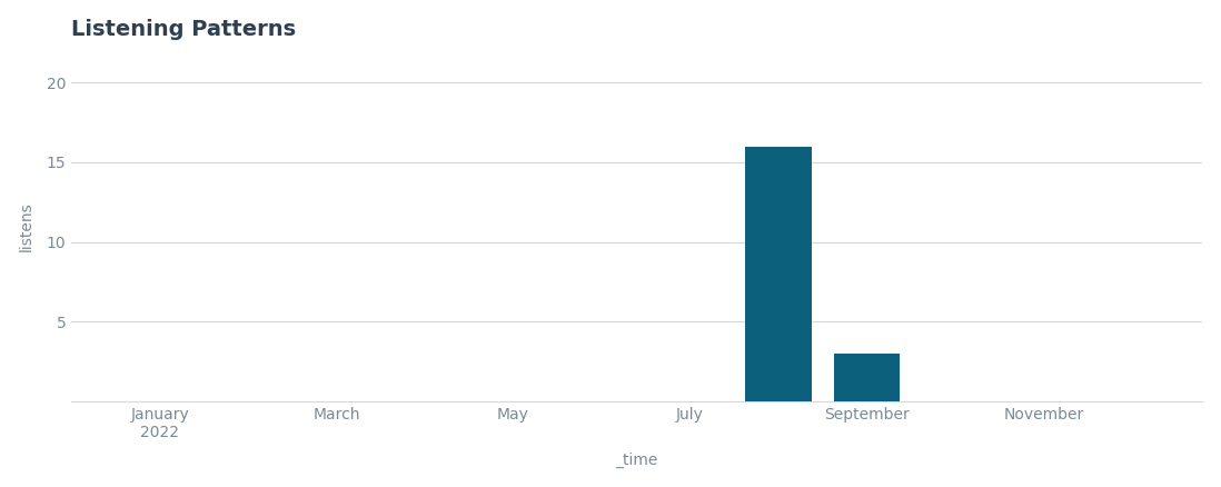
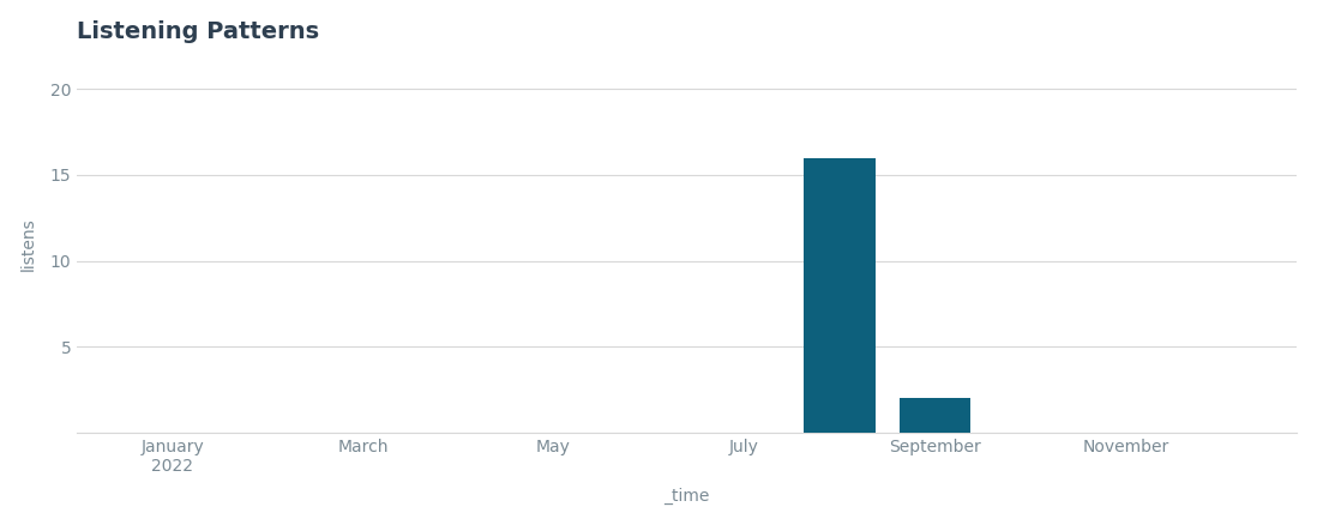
September: 3 -> 2
